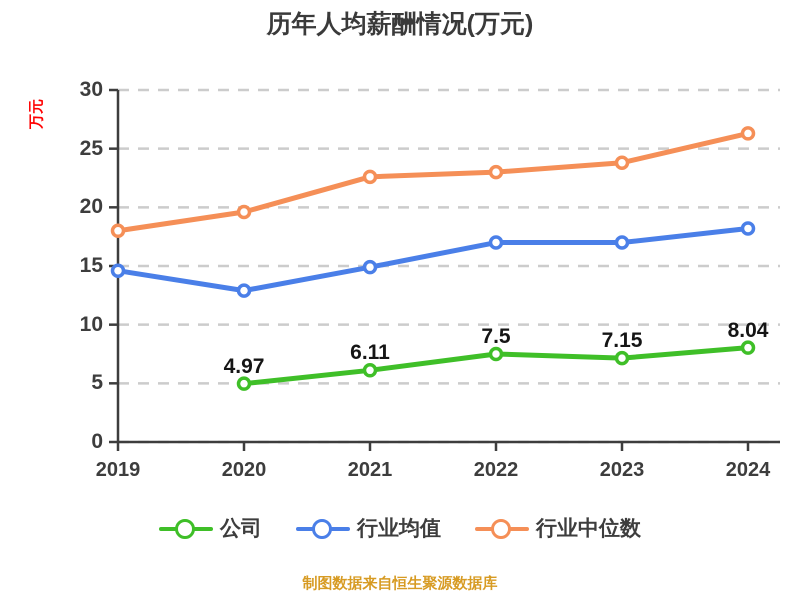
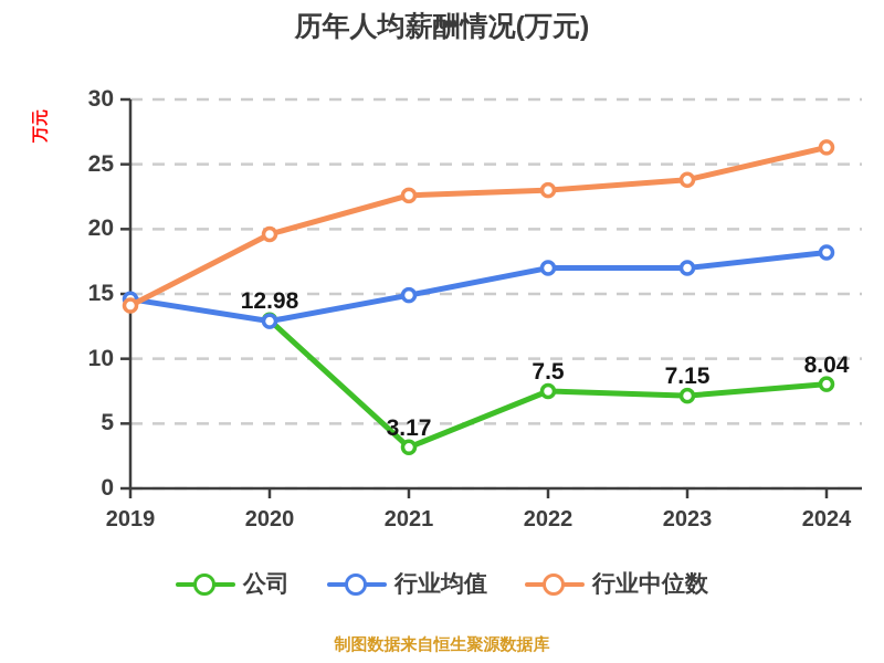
行业中位数/2019: 18.0 -> 14.1
公司/2020: 4.97 -> 12.98
公司/2021: 6.11 -> 3.17
